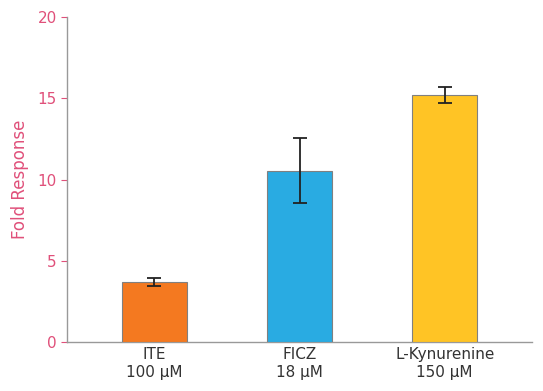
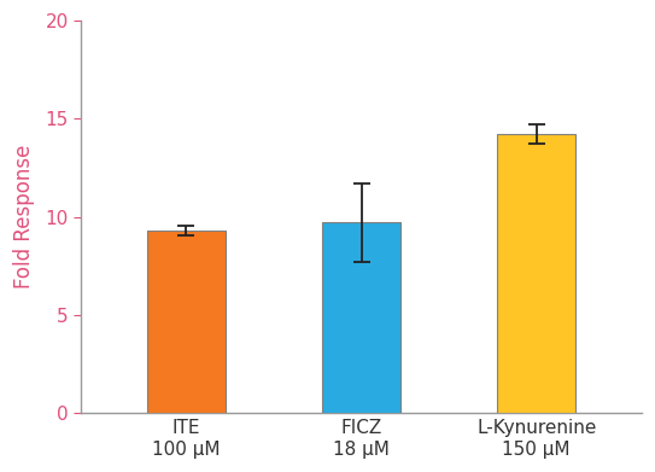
ITE 100 μM: 3.7 -> 9.3
FICZ 18 μM: 10.6 -> 9.7
L-Kynurenine 150 μM: 15.2 -> 14.2
